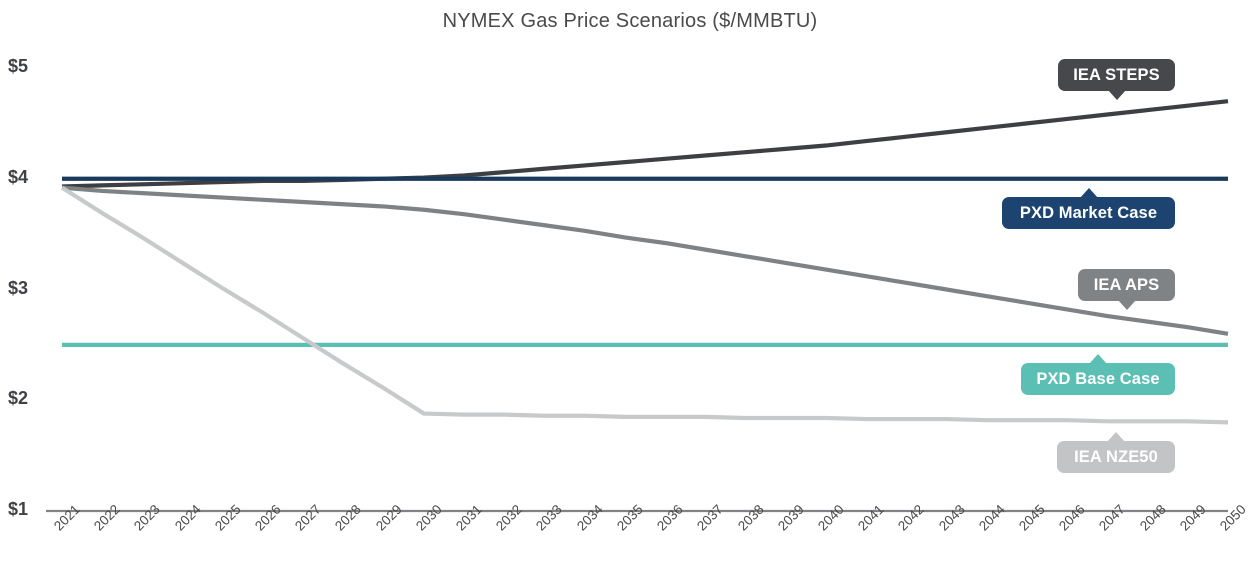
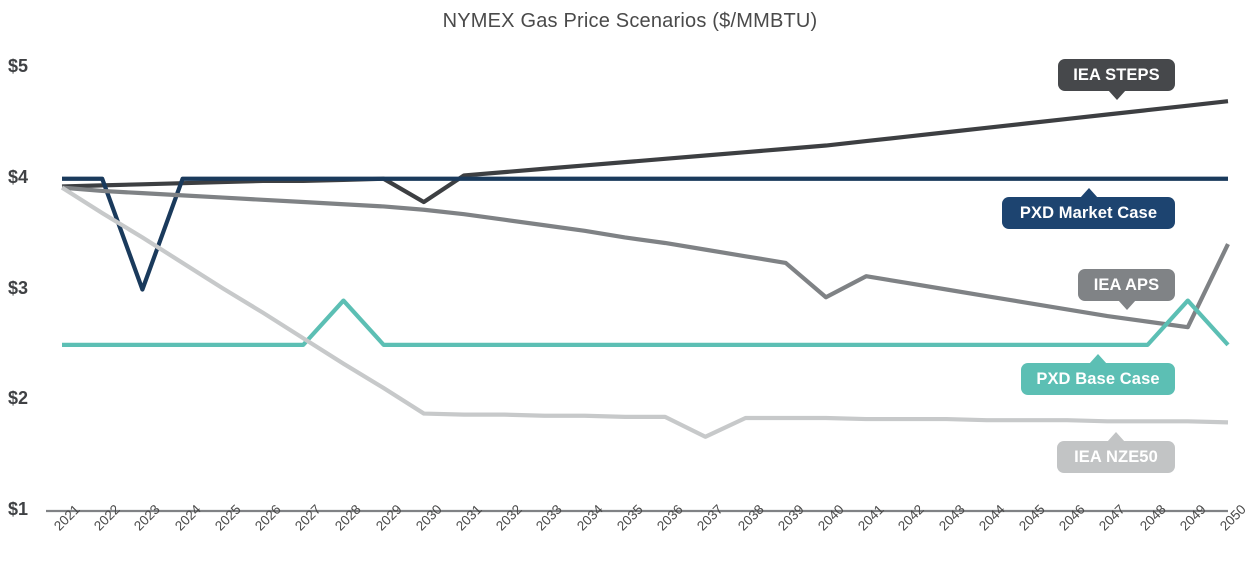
PXD Market Case/2023: $4 -> $3
PXD Base Case/2028: $2.5 -> $2.9
IEA STEPS/2030: $4.01 -> $3.79
IEA NZE50/2037: $1.85 -> $1.67
IEA APS/2040: $3.18 -> $2.93
PXD Base Case/2049: $2.5 -> $2.9
IEA APS/2050: $2.60 -> $3.41
